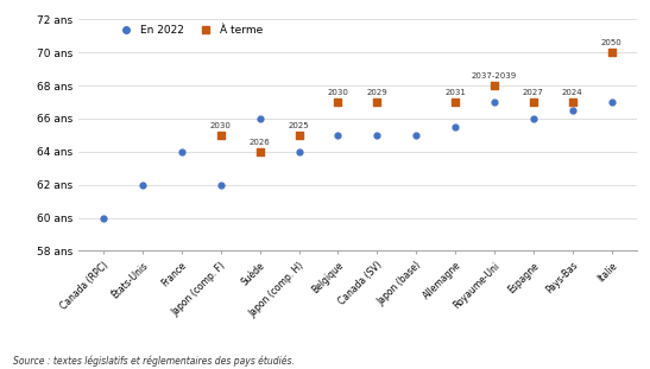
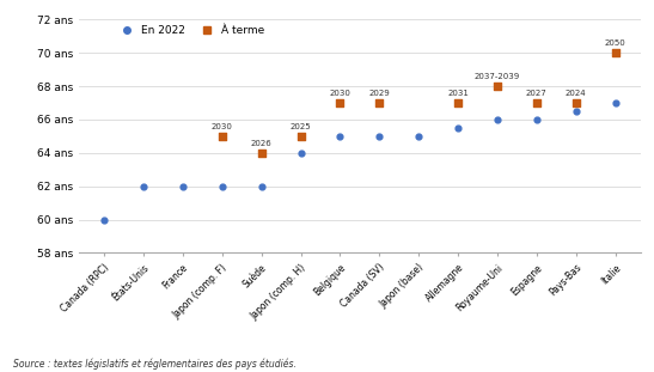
En 2022/France: 64.0 ans -> 62.0 ans
En 2022/Suède: 66.0 ans -> 62.0 ans
En 2022/Royaume-Uni: 67.0 ans -> 66.0 ans
